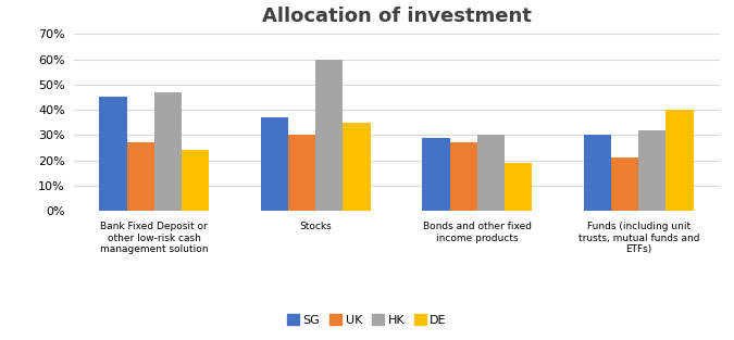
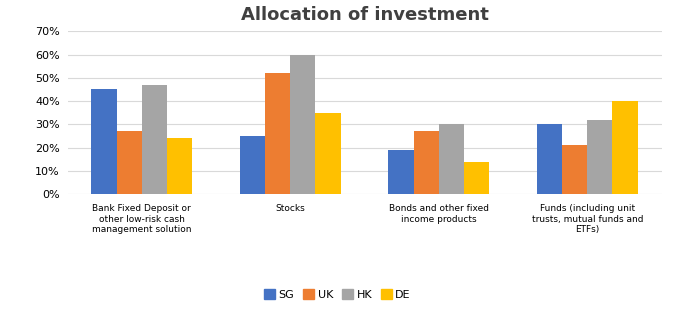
SG/Stocks: 37% -> 25%
UK/Stocks: 30% -> 52%
SG/Bonds and other fixed income products: 29% -> 19%
DE/Bonds and other fixed income products: 19% -> 14%
